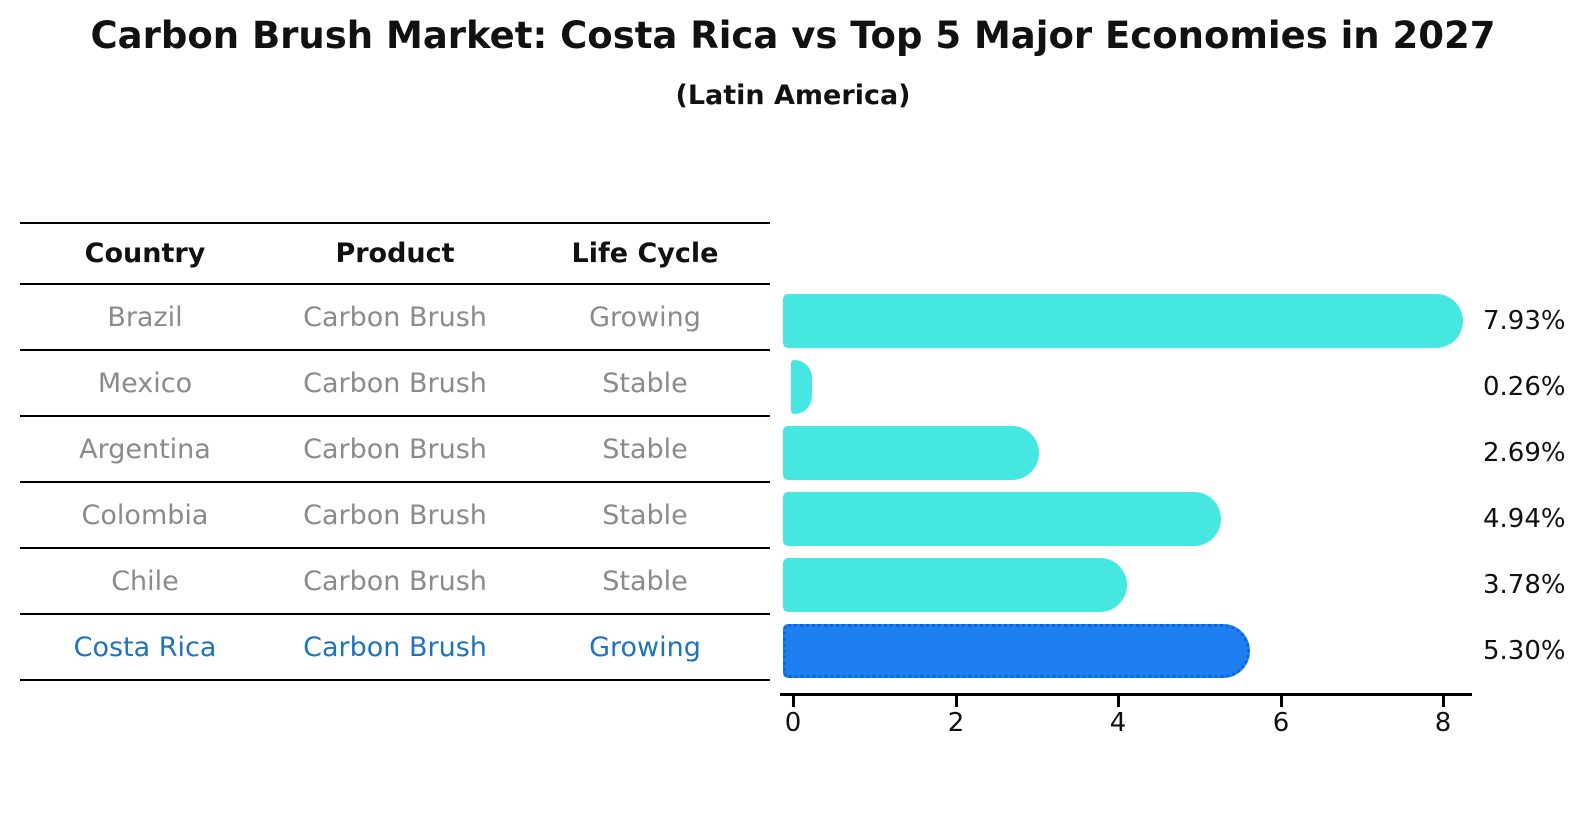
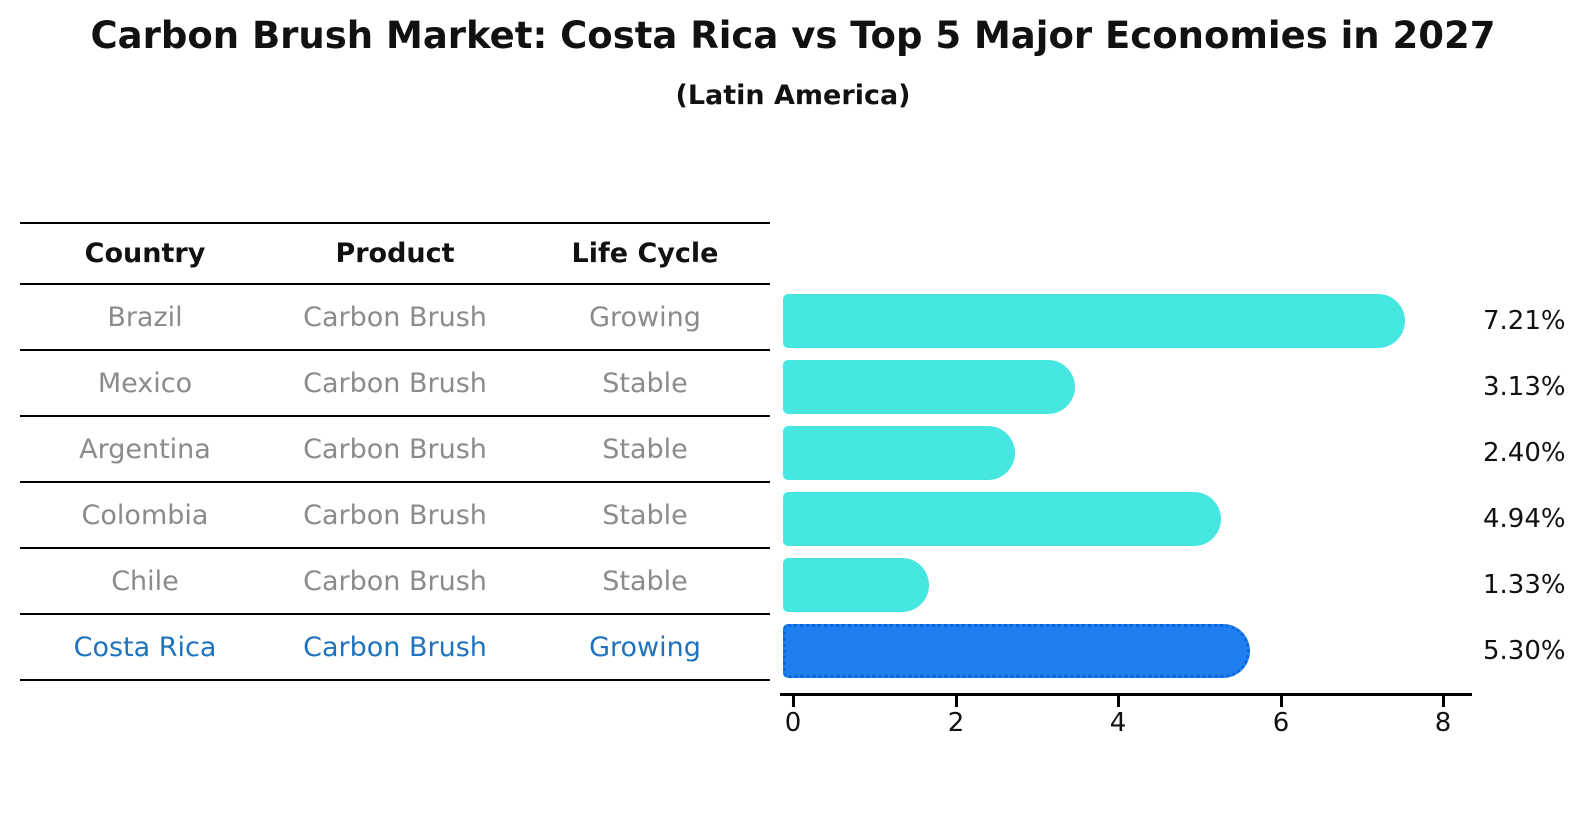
Brazil: 7.93% -> 7.21%
Mexico: 0.26% -> 3.13%
Argentina: 2.69% -> 2.40%
Chile: 3.78% -> 1.33%
